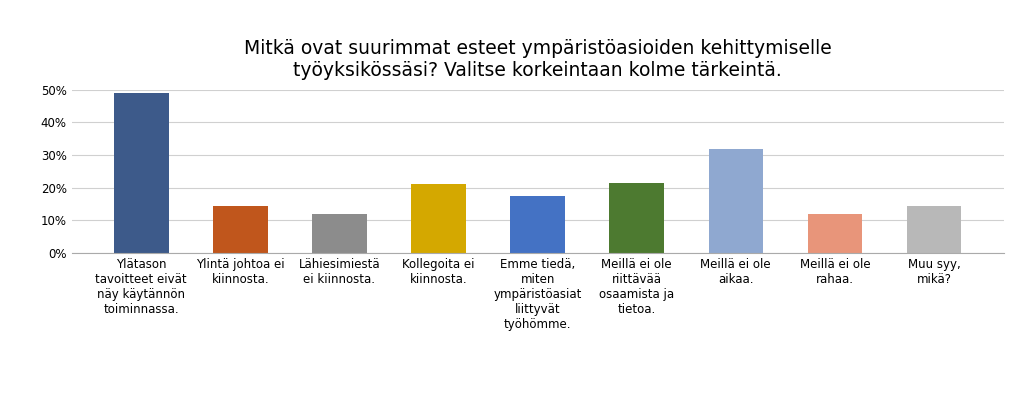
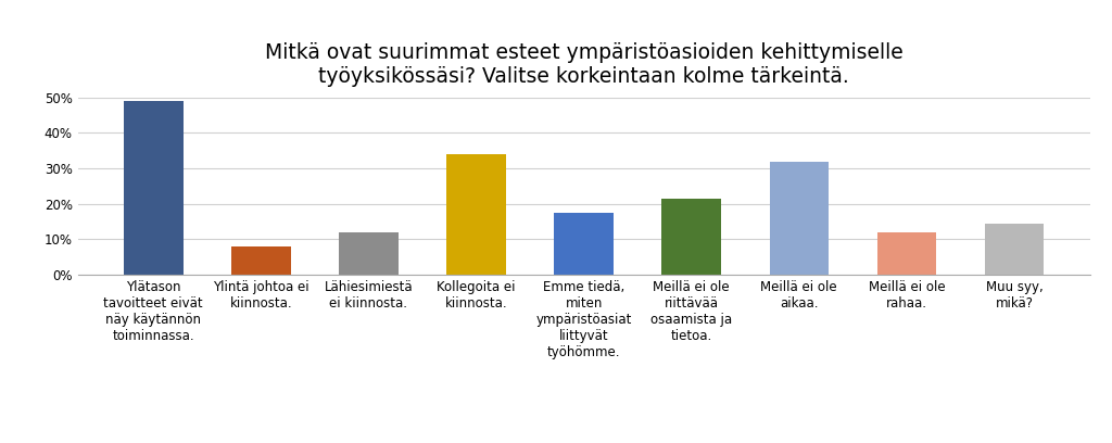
Ylintä johtoa ei kiinnosta.: 14.5% -> 8.0%
Kollegoita ei kiinnosta.: 21.0% -> 34.0%
